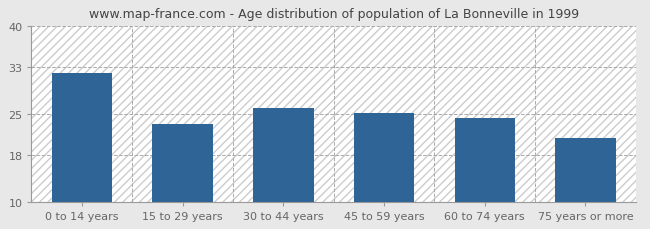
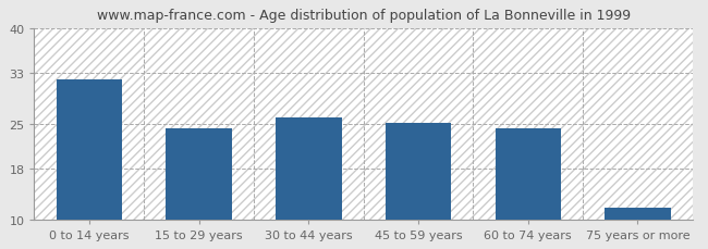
15 to 29 years: 23.2 -> 24.2
75 years or more: 20.8 -> 11.8
